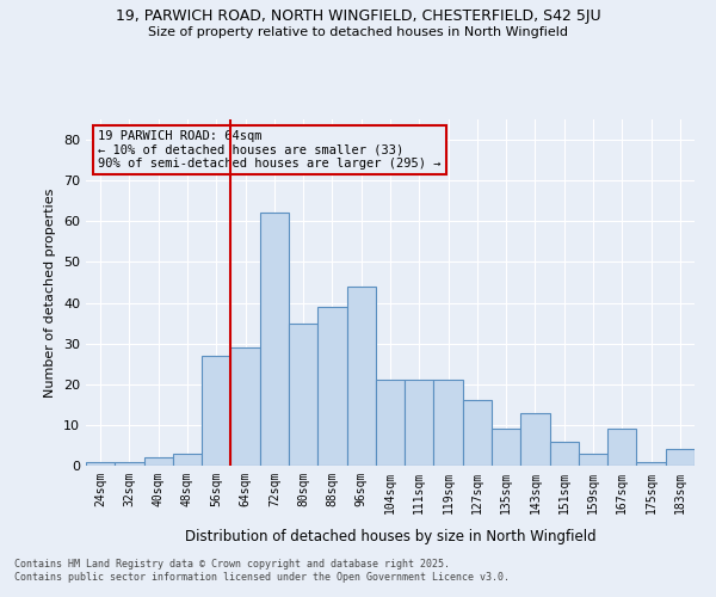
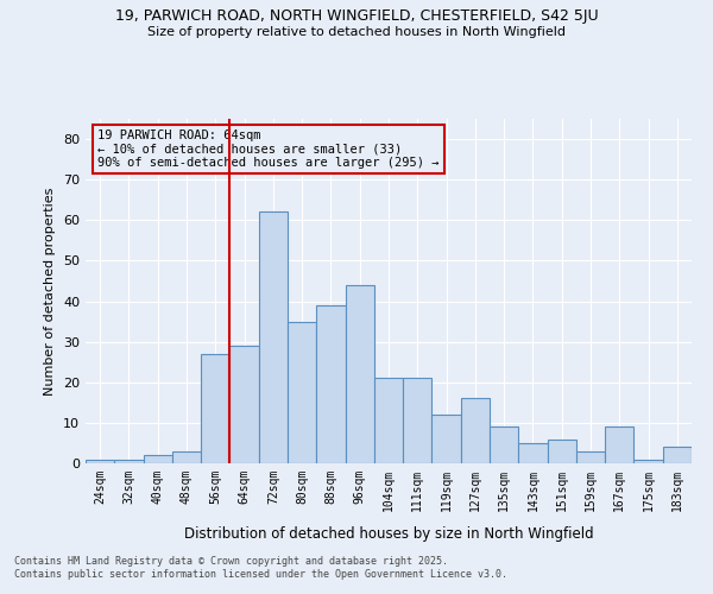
119sqm: 21 -> 12
143sqm: 13 -> 5
